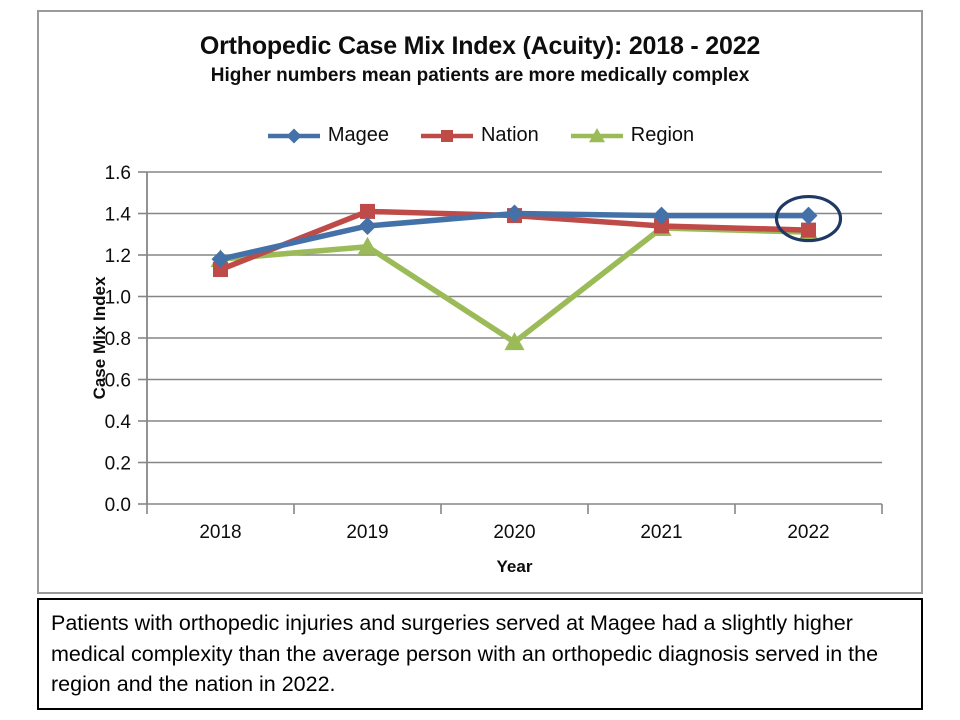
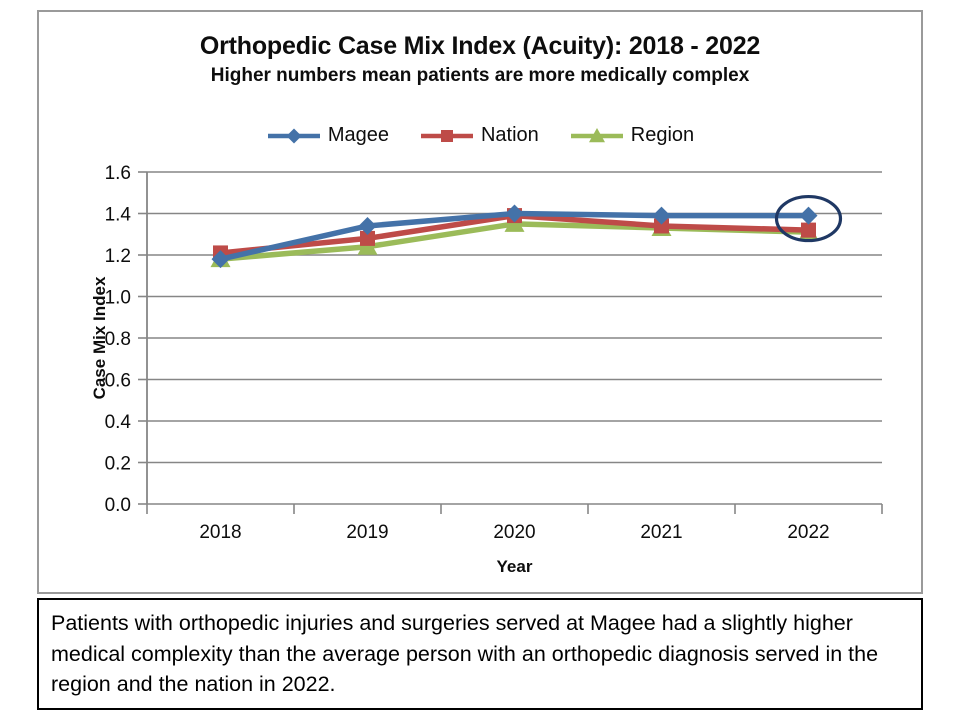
Nation/2018: 1.13 -> 1.21
Nation/2019: 1.41 -> 1.28
Region/2020: 0.78 -> 1.35
